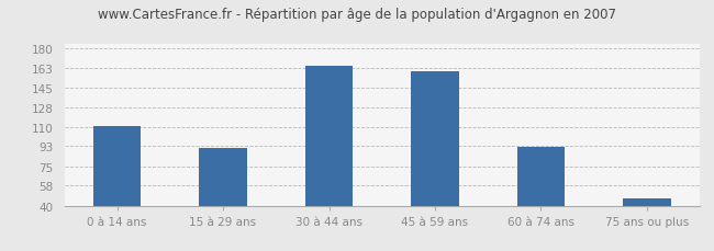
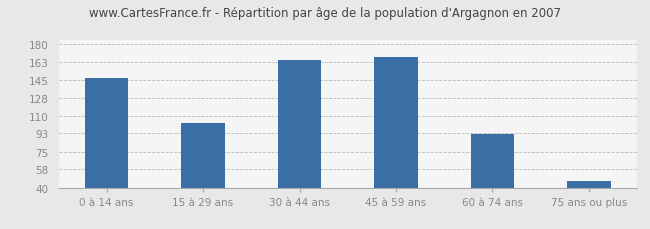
0 à 14 ans: 111 -> 147
15 à 29 ans: 91 -> 103
45 à 59 ans: 160 -> 168
